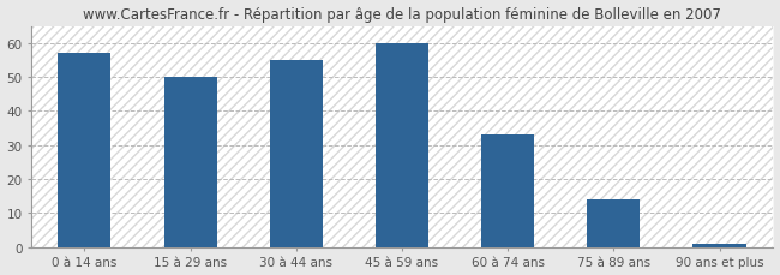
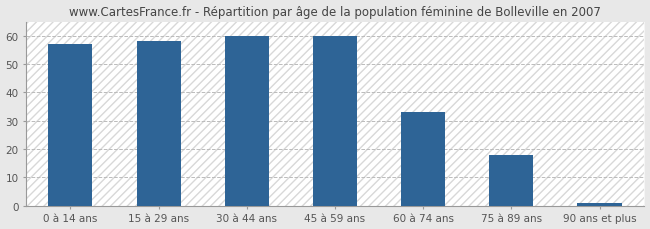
15 à 29 ans: 50 -> 58
30 à 44 ans: 55 -> 60
75 à 89 ans: 14 -> 18
